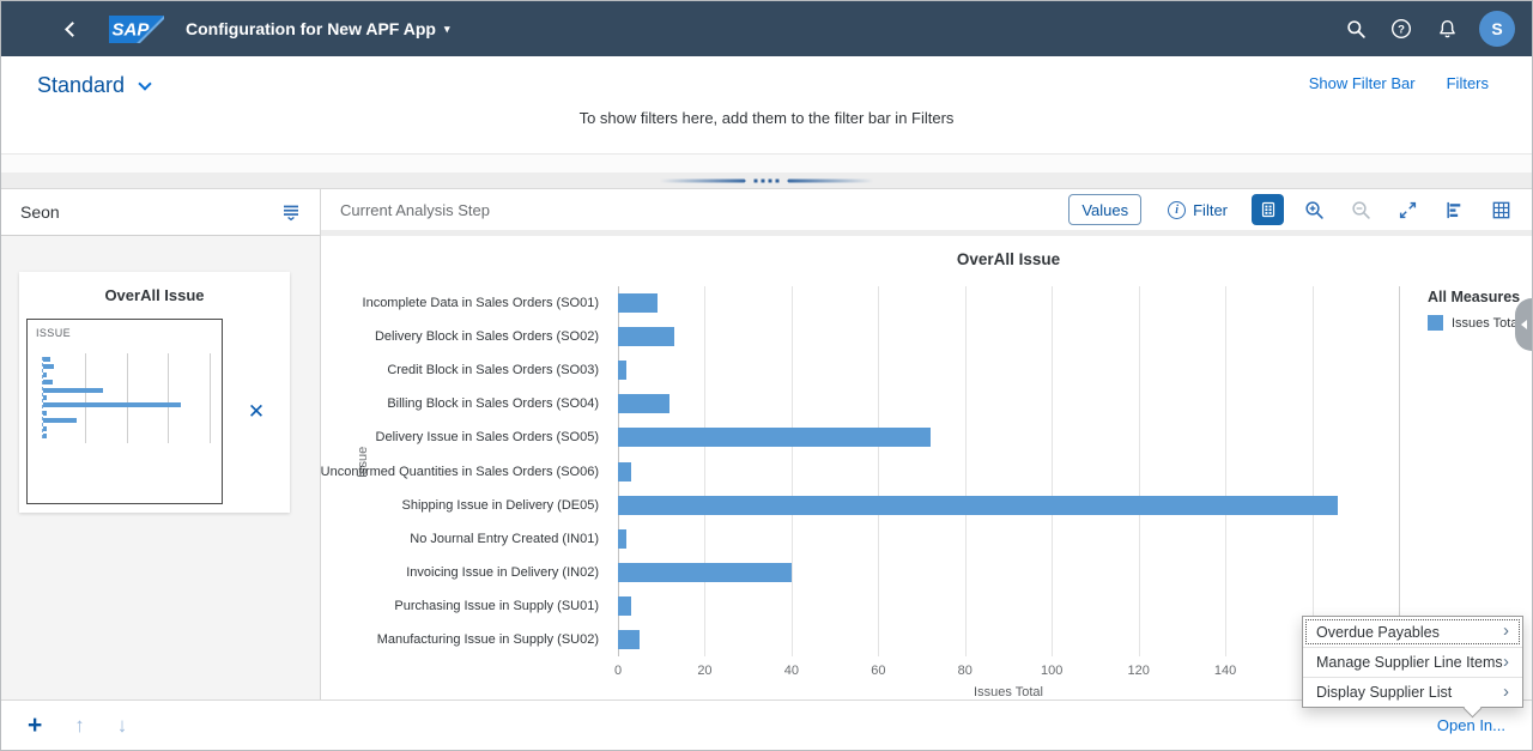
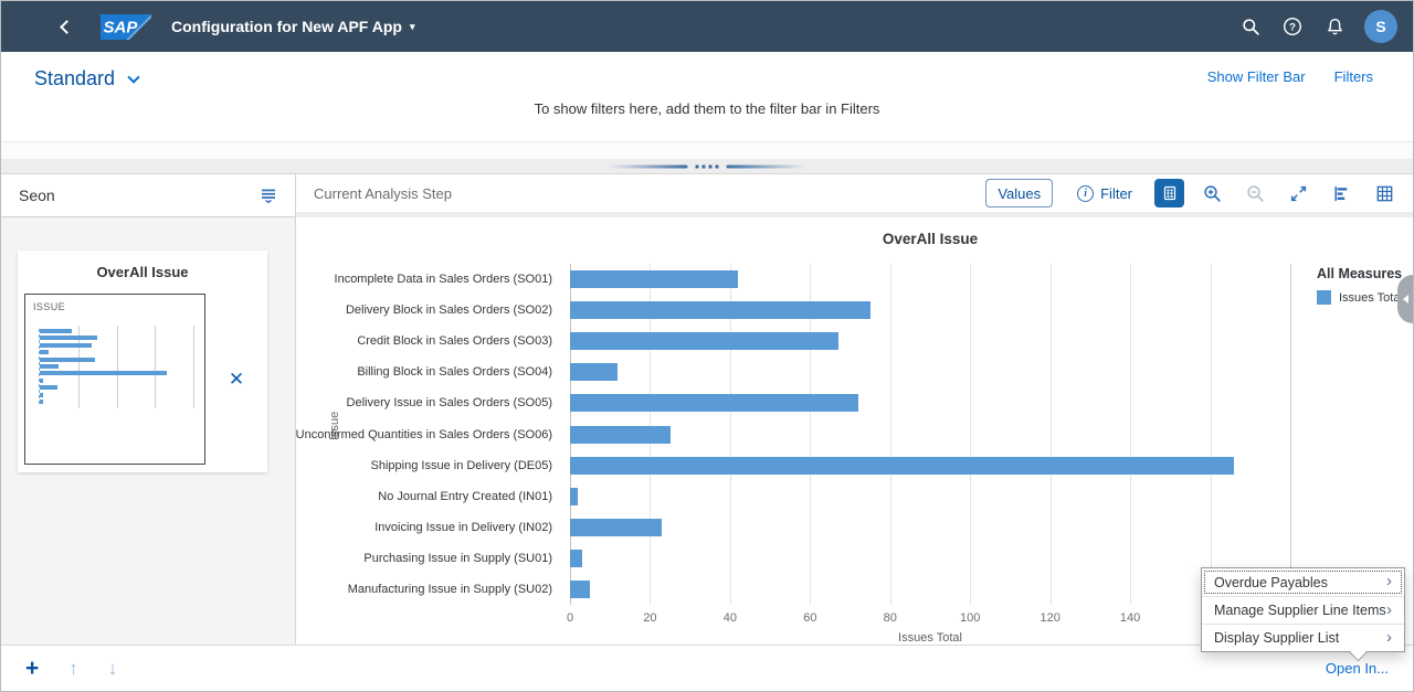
Incomplete Data in Sales Orders (SO01): 9 -> 42
Delivery Block in Sales Orders (SO02): 13 -> 75
Credit Block in Sales Orders (SO03): 2 -> 67
Unconfirmed Quantities in Sales Orders (SO06): 3 -> 25
Invoicing Issue in Delivery (IN02): 40 -> 23
